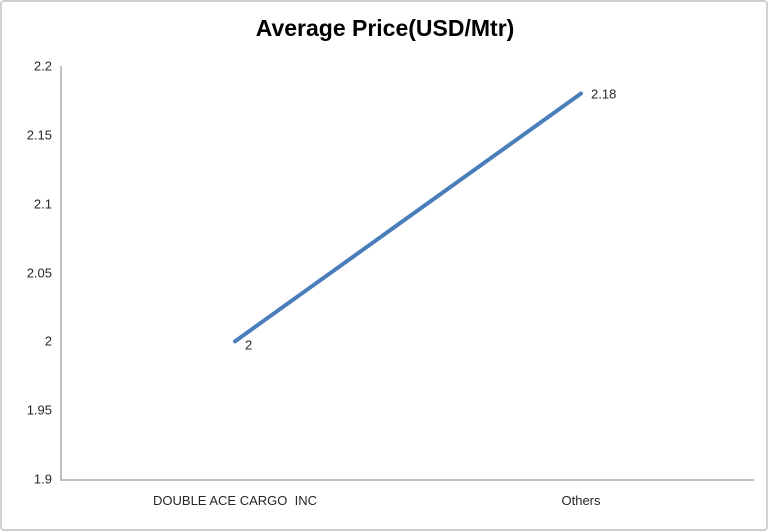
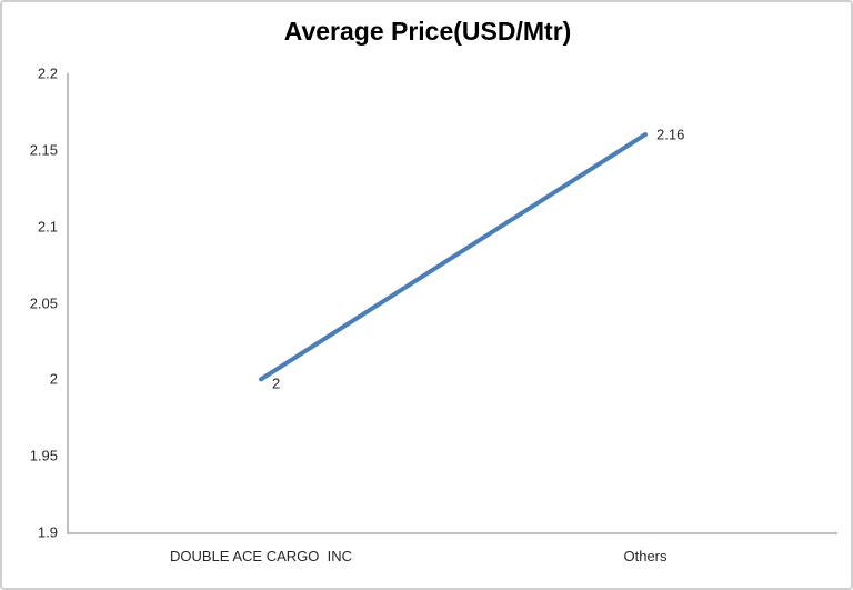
Others: 2.18 -> 2.16
